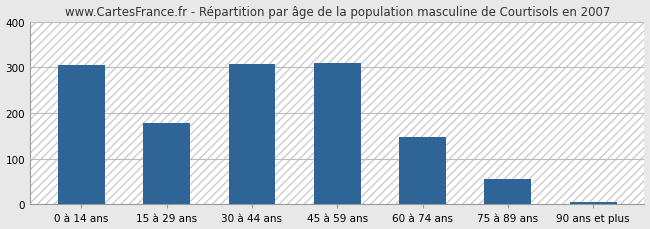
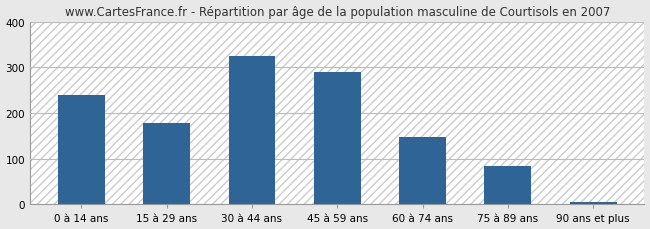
0 à 14 ans: 305 -> 240
30 à 44 ans: 308 -> 325
45 à 59 ans: 310 -> 290
75 à 89 ans: 55 -> 85
